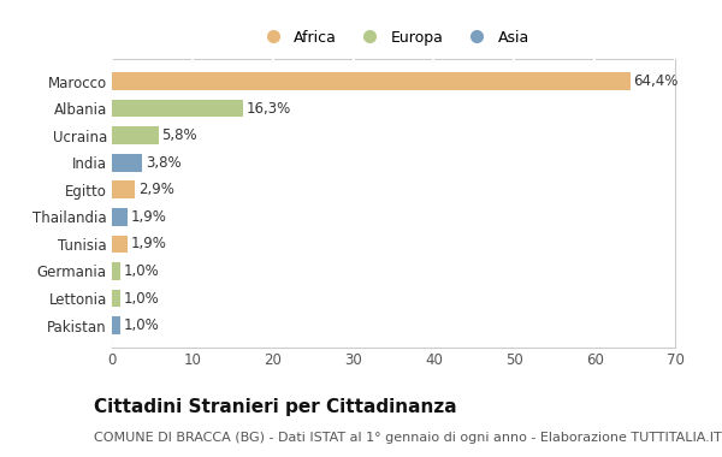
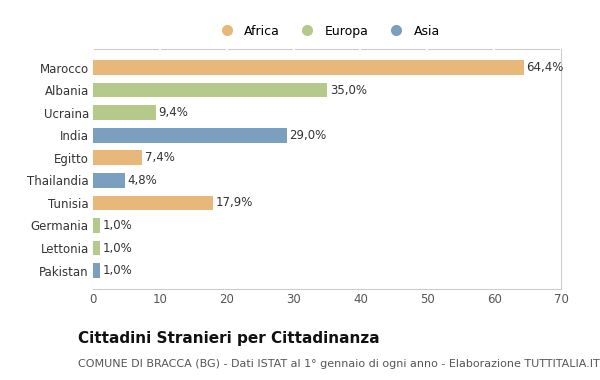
Albania: 16,3% -> 35,0%
Ucraina: 5,8% -> 9,4%
India: 3,8% -> 29,0%
Egitto: 2,9% -> 7,4%
Thailandia: 1,9% -> 4,8%
Tunisia: 1,9% -> 17,9%
